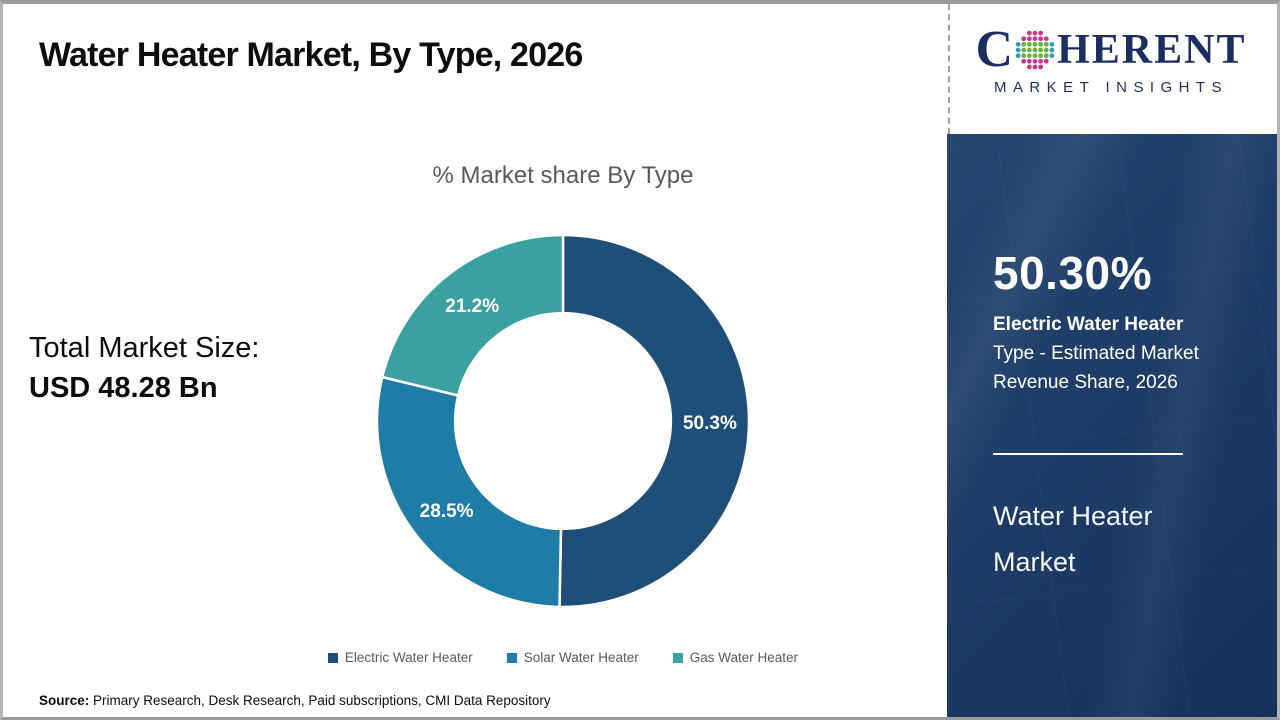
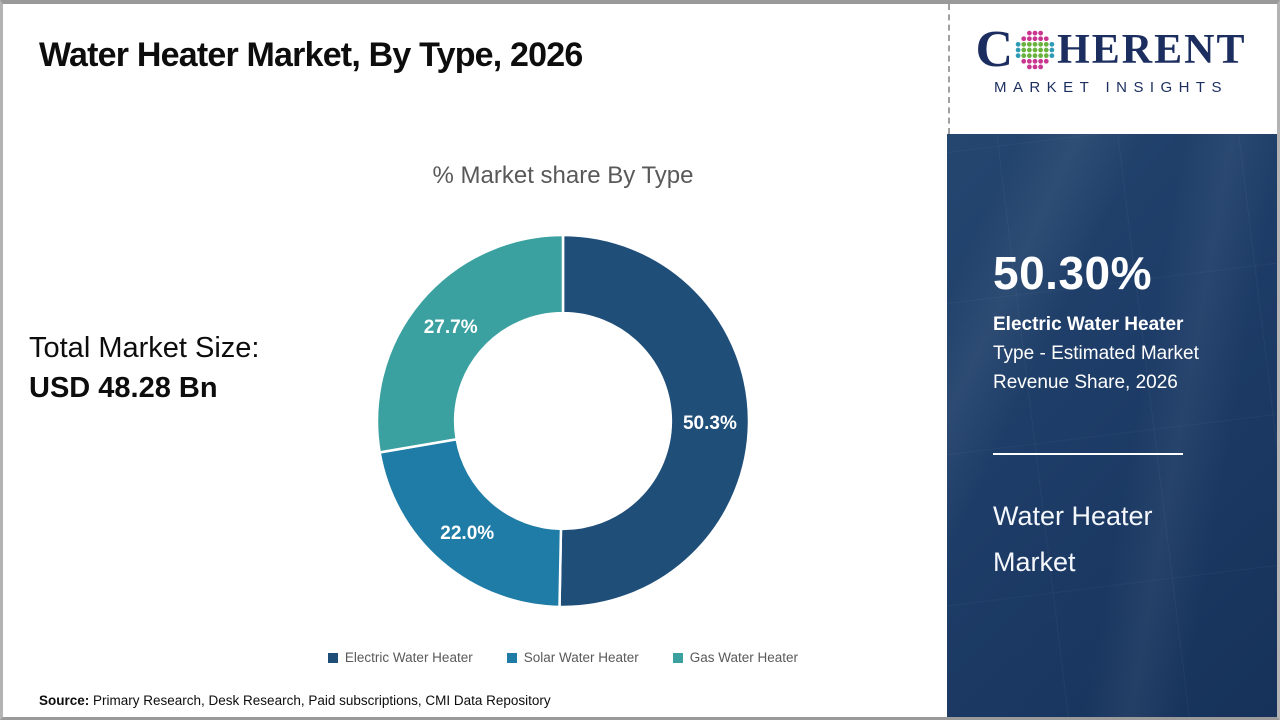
Solar Water Heater: 28.5% -> 22.0%
Gas Water Heater: 21.2% -> 27.7%
